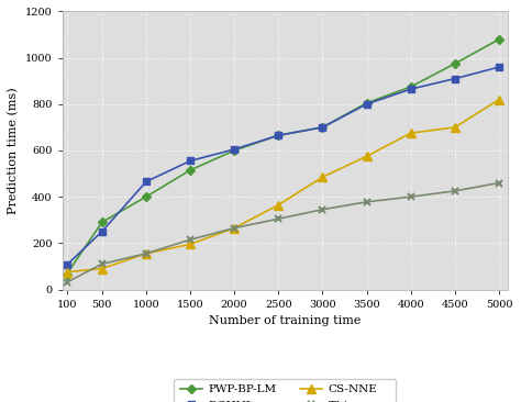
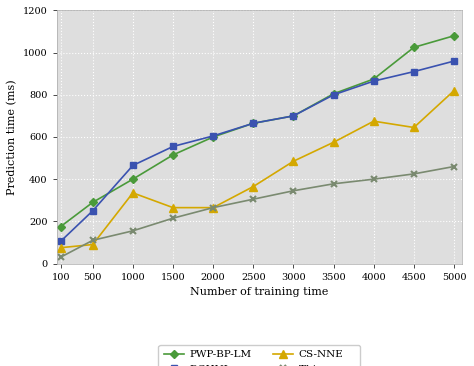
PWP-BP-LM/100: 65 -> 175
CS-NNE/1000: 155 -> 335
CS-NNE/1500: 195 -> 265
PWP-BP-LM/4500: 975 -> 1025
CS-NNE/4500: 700 -> 645
